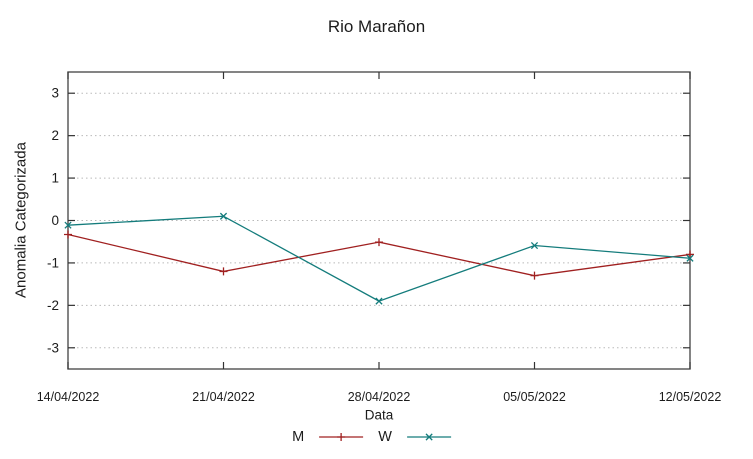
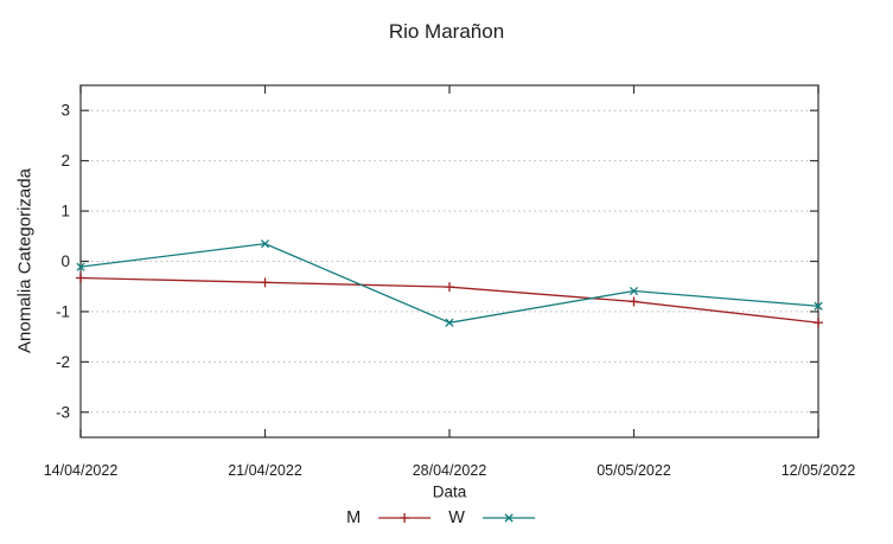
M/21/04/2022: -1.2 -> -0.4
W/21/04/2022: 0.1 -> 0.3
W/28/04/2022: -1.9 -> -1.2
M/05/05/2022: -1.3 -> -0.8
M/12/05/2022: -0.8 -> -1.2
